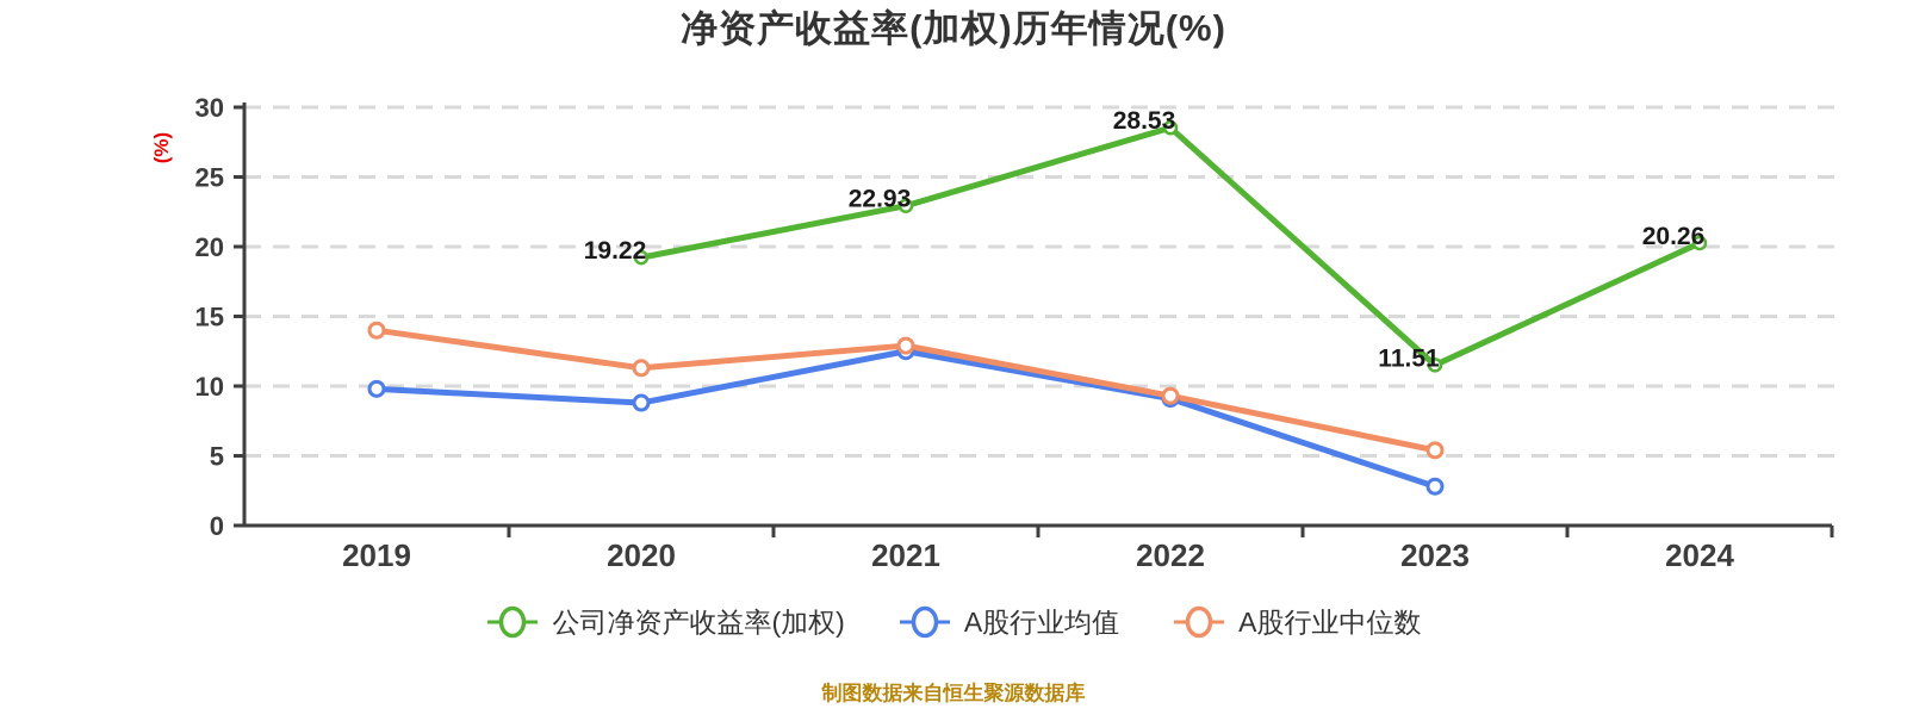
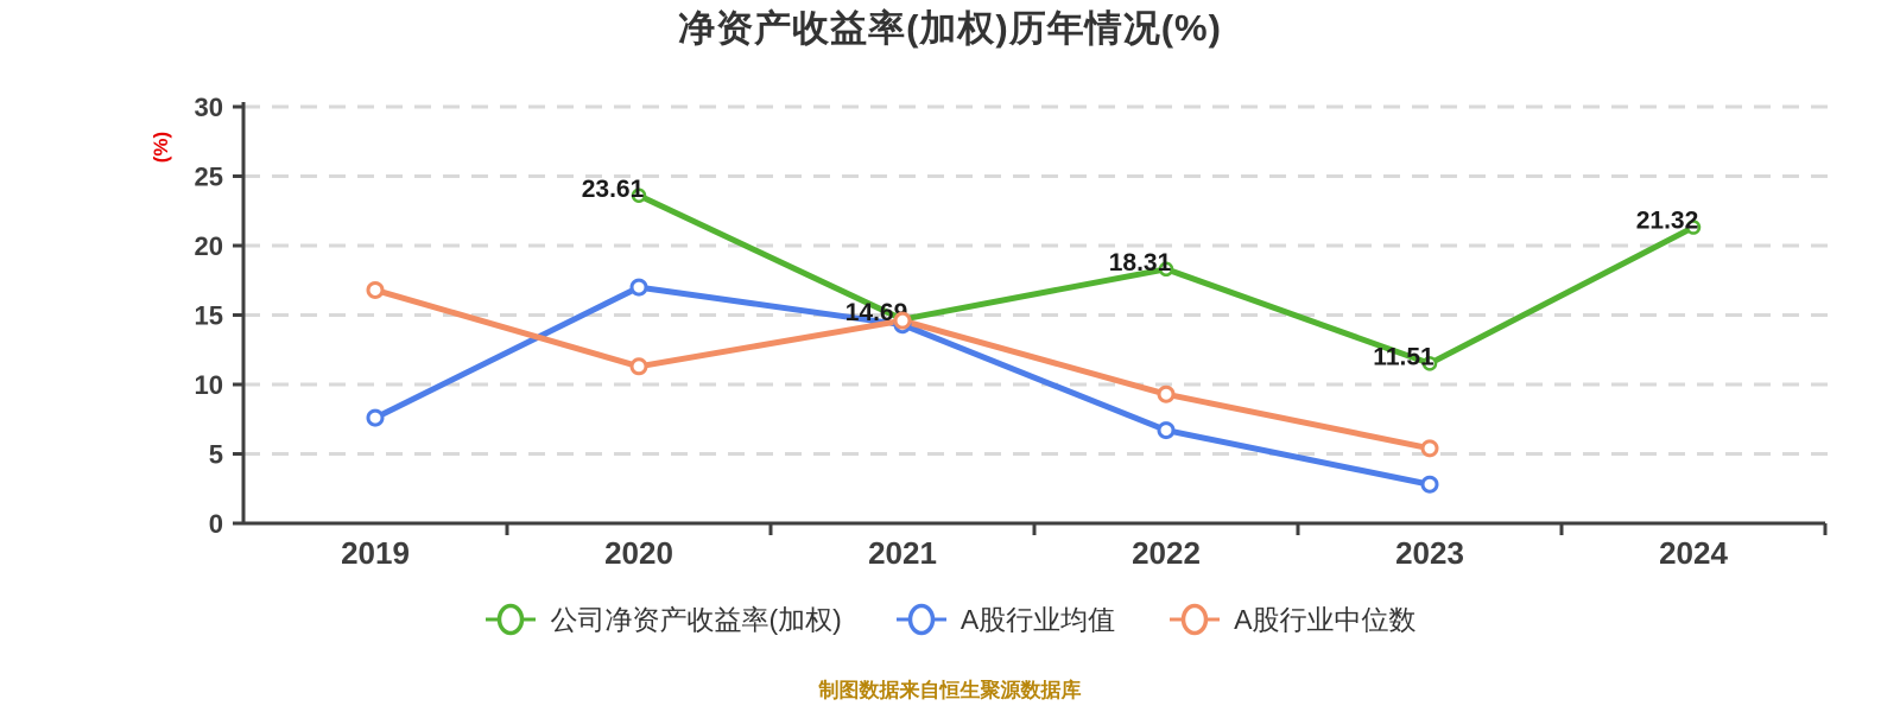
A股行业均值/2019: 9.8 -> 7.6
A股行业中位数/2019: 14.0 -> 16.8
公司净资产收益率(加权)/2020: 19.22 -> 23.61
A股行业均值/2020: 8.8 -> 17.0
公司净资产收益率(加权)/2021: 22.93 -> 14.69
A股行业均值/2021: 12.5 -> 14.3
A股行业中位数/2021: 12.9 -> 14.6
公司净资产收益率(加权)/2022: 28.53 -> 18.31
A股行业均值/2022: 9.1 -> 6.7
公司净资产收益率(加权)/2024: 20.26 -> 21.32
